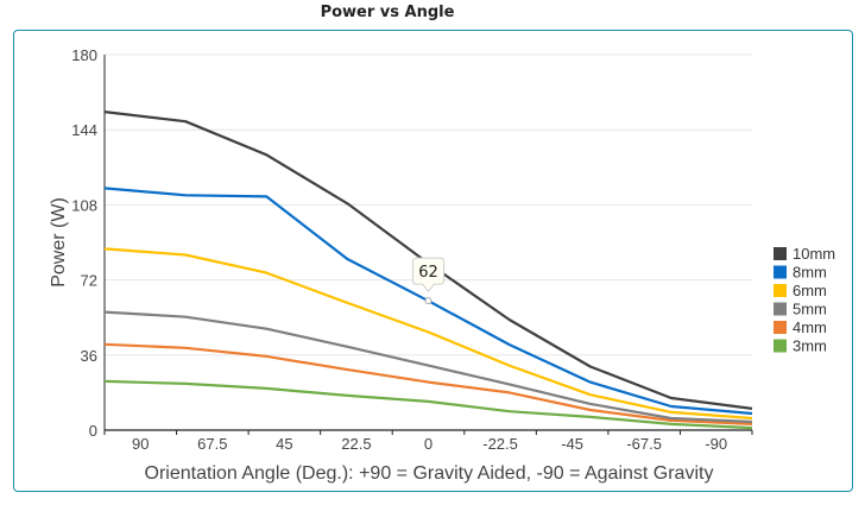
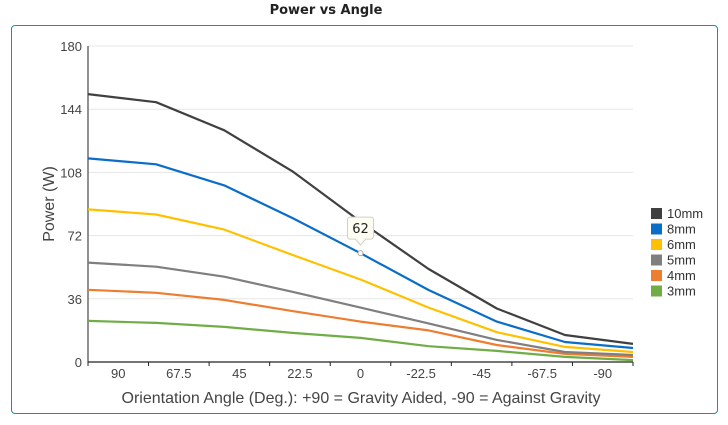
8mm/45: 112 -> 101
